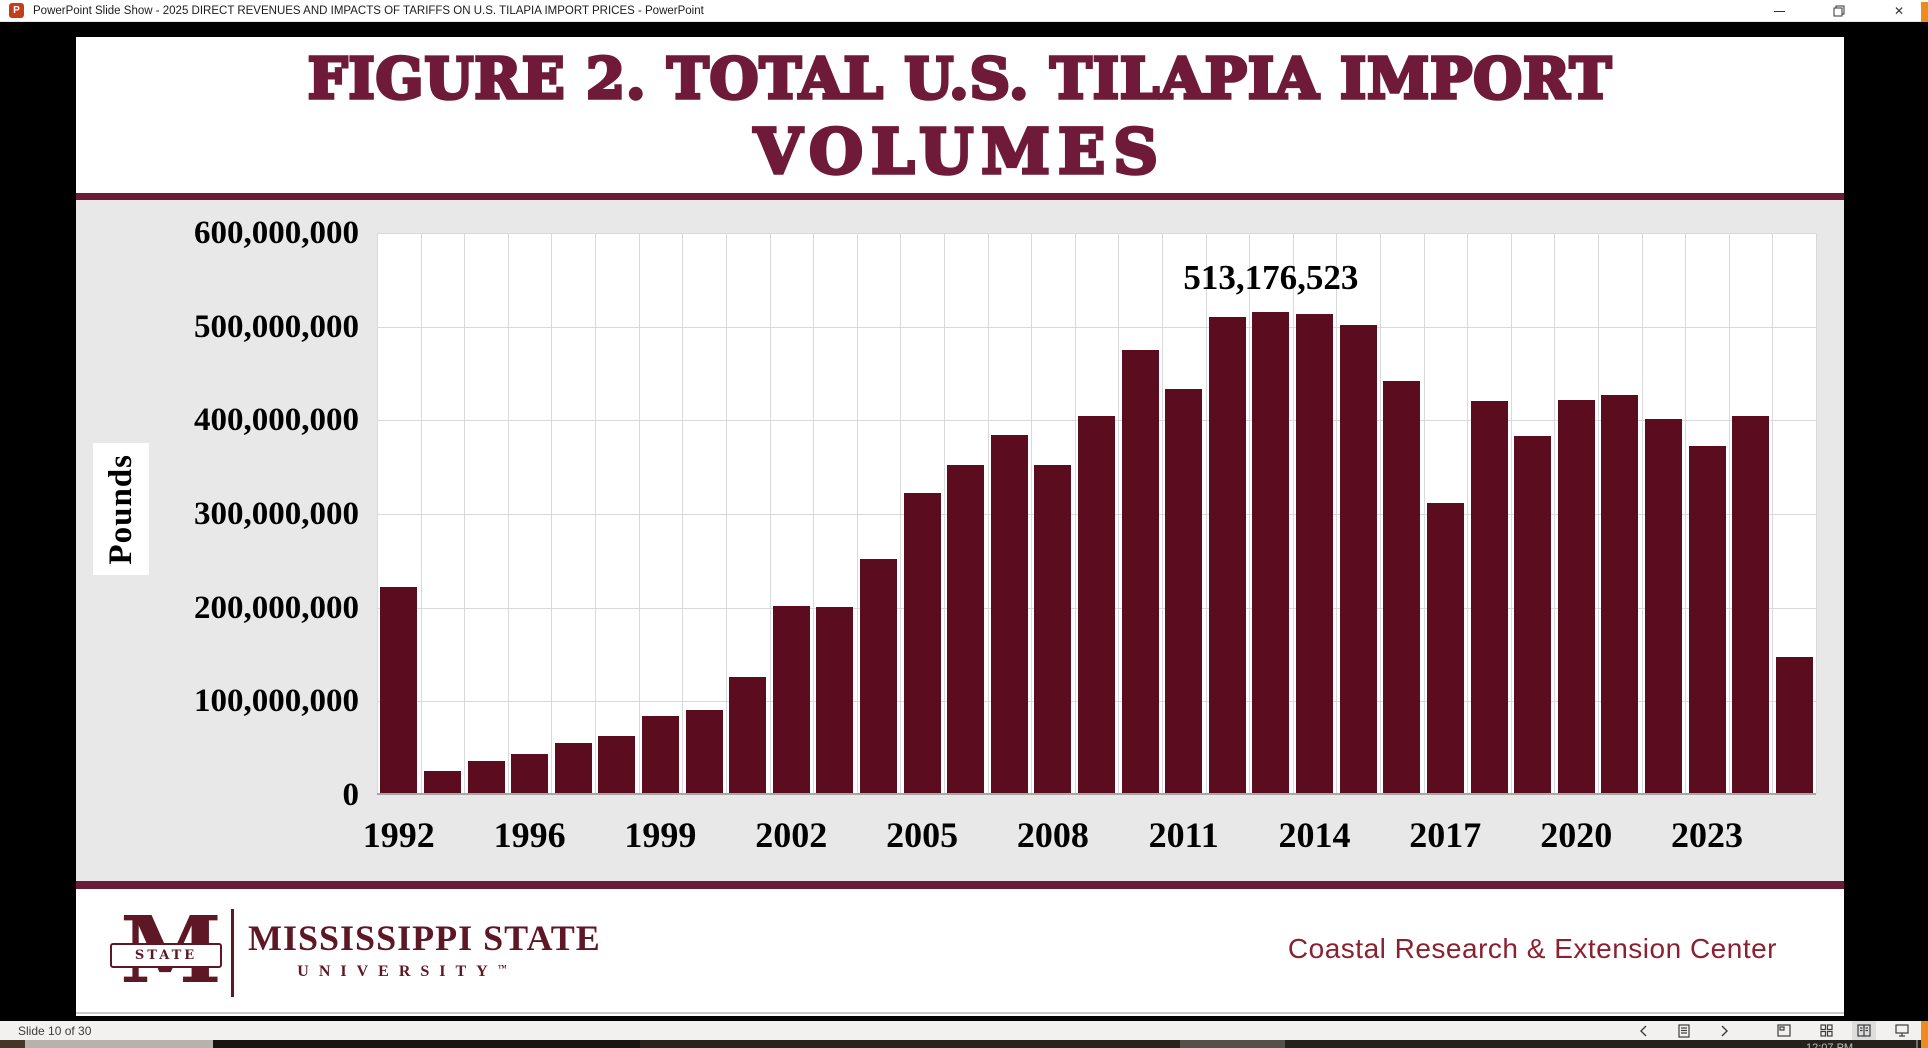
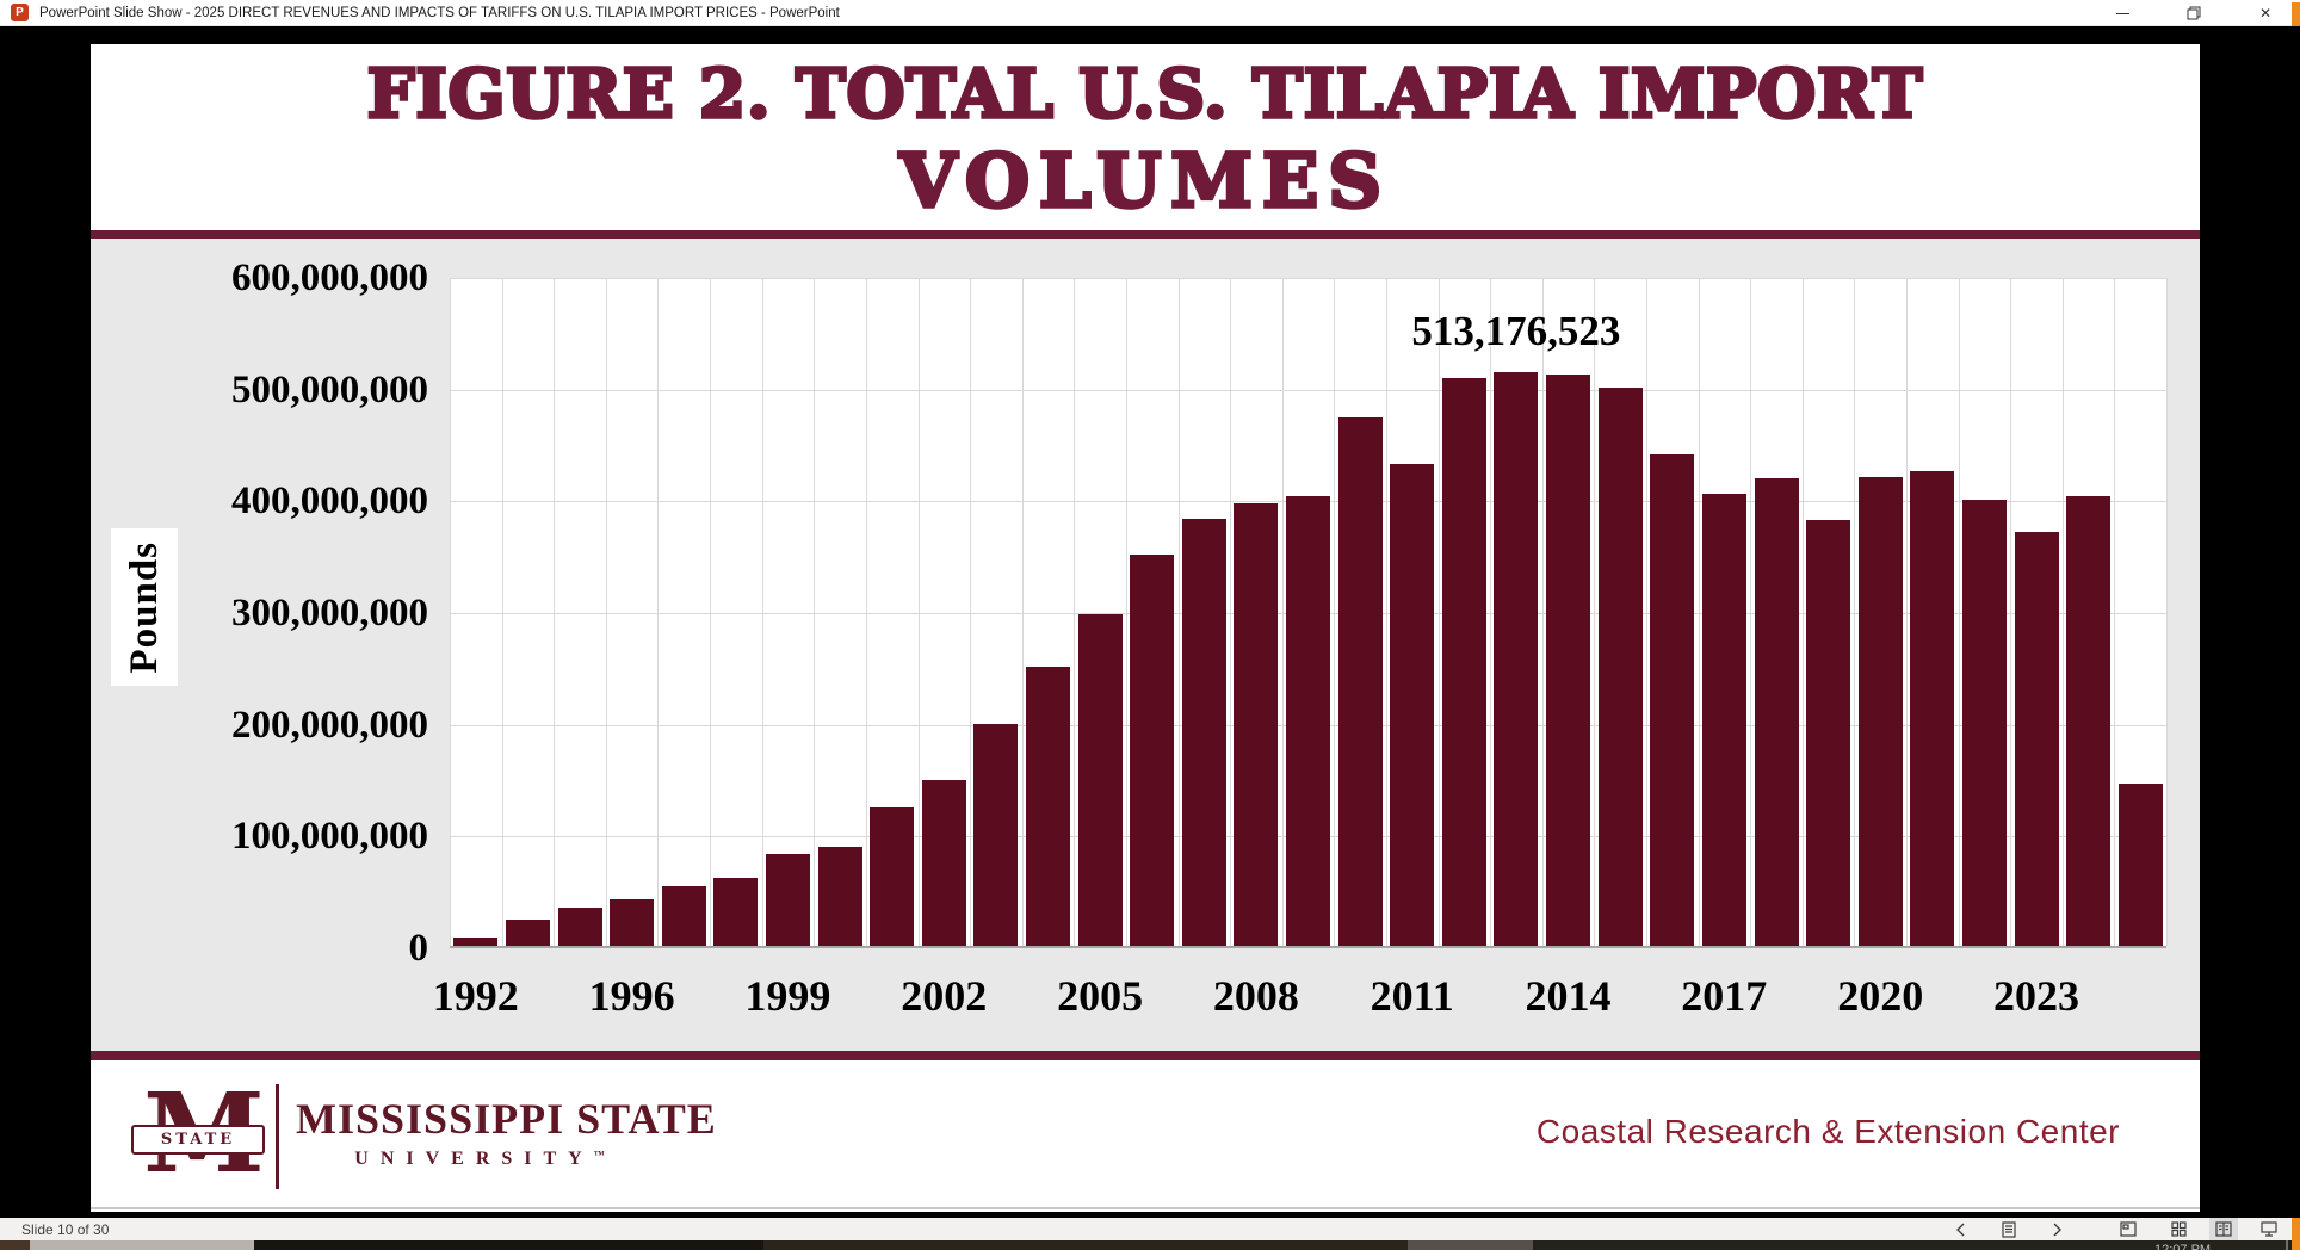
1992: 220000000 -> 10000000
2002: 200000000 -> 150000000
2005: 320000000 -> 300000000
2008: 350000000 -> 400000000
2017: 310000000 -> 400000000
